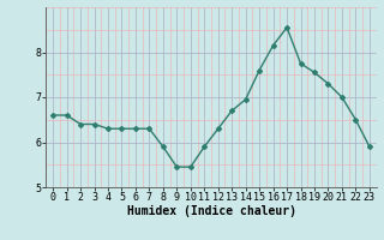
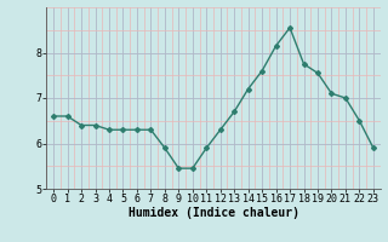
14: 6.95 -> 7.20
20: 7.30 -> 7.10
